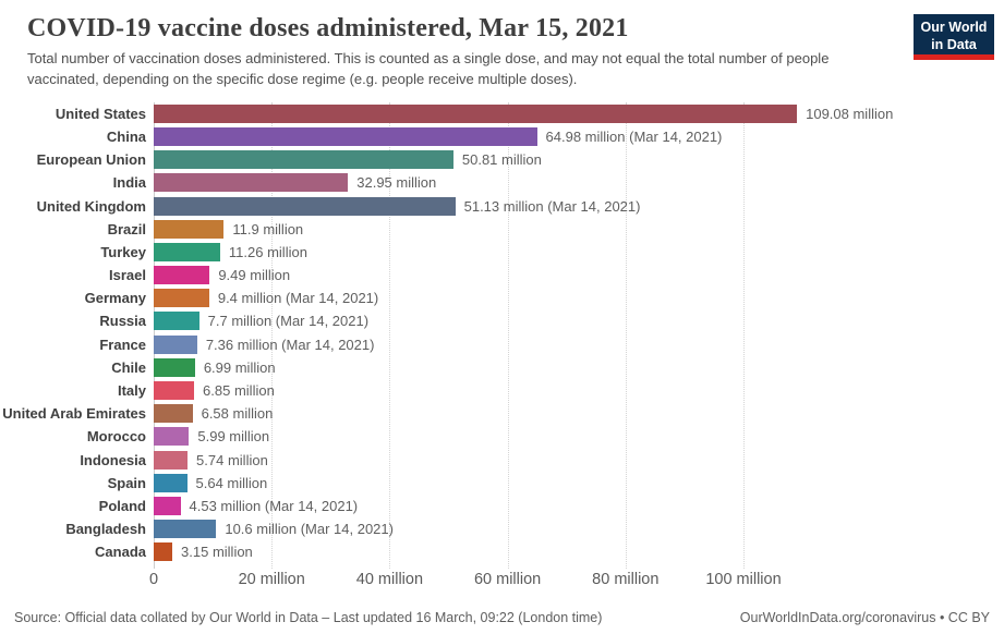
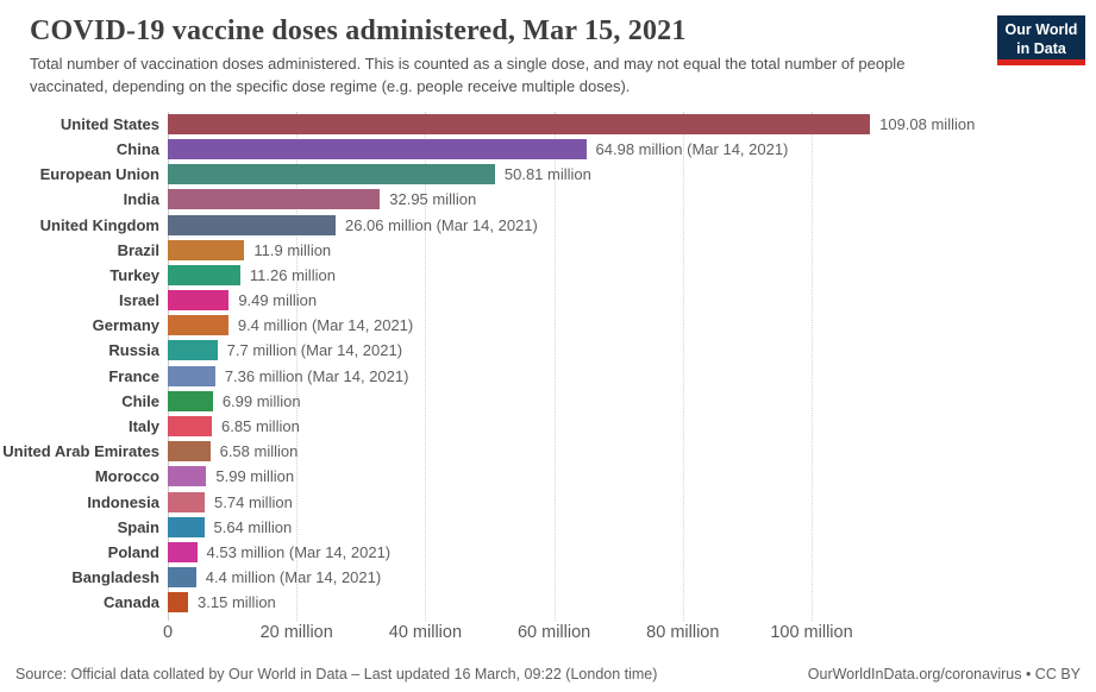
United Kingdom: 51.13 -> 26.06
Bangladesh: 10.6 -> 4.4
